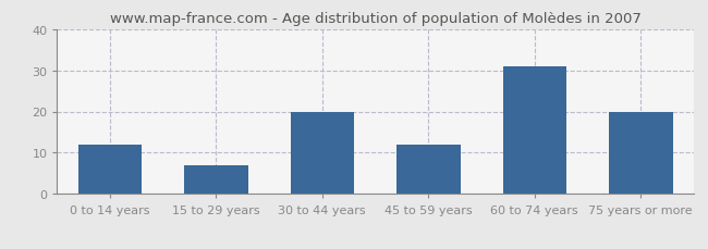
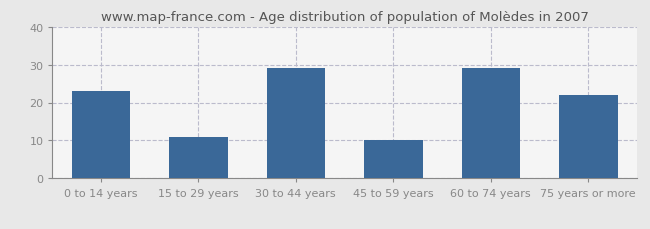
0 to 14 years: 12 -> 23
15 to 29 years: 7 -> 11
30 to 44 years: 20 -> 29
45 to 59 years: 12 -> 10
60 to 74 years: 31 -> 29
75 years or more: 20 -> 22
